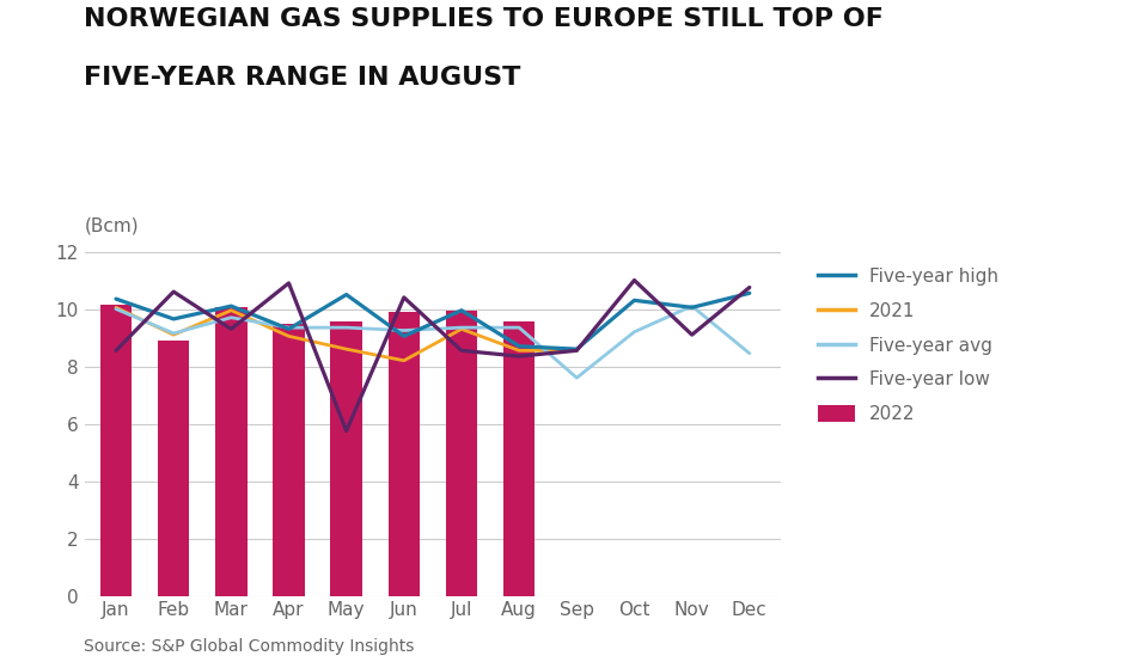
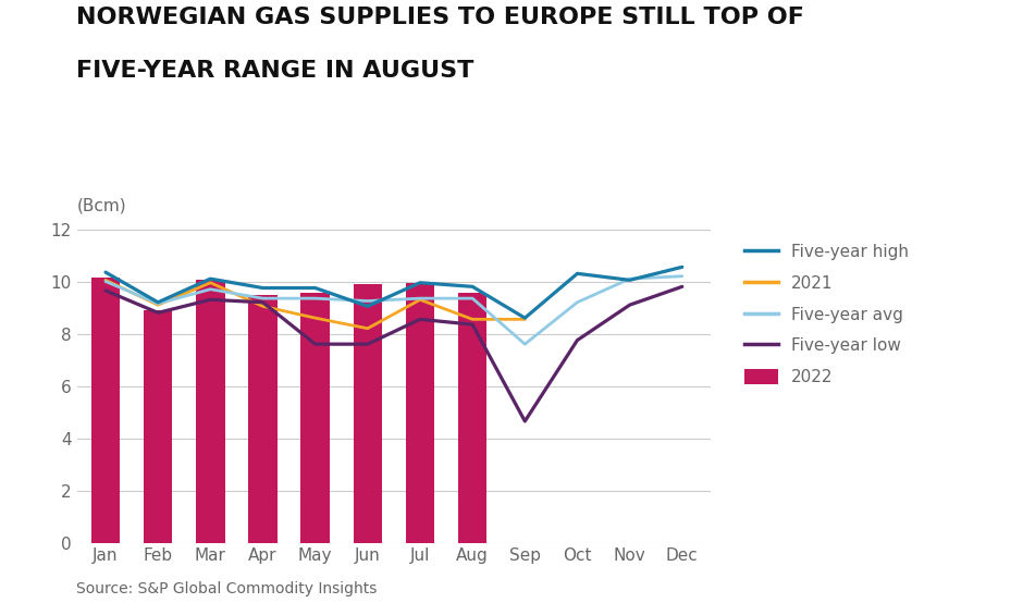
Five-year low/Jan: 8.55 -> 9.65
Five-year high/Feb: 9.65 -> 9.20
Five-year low/Feb: 10.60 -> 8.80
Five-year high/Apr: 9.30 -> 9.75
Five-year low/Apr: 10.90 -> 9.20
Five-year high/May: 10.50 -> 9.75
Five-year low/May: 5.75 -> 7.60
Five-year low/Jun: 10.40 -> 7.60
Five-year high/Aug: 8.70 -> 9.80
Five-year low/Sep: 8.55 -> 4.65
Five-year low/Oct: 11.00 -> 7.75
Five-year avg/Dec: 8.45 -> 10.20
Five-year low/Dec: 10.75 -> 9.80
